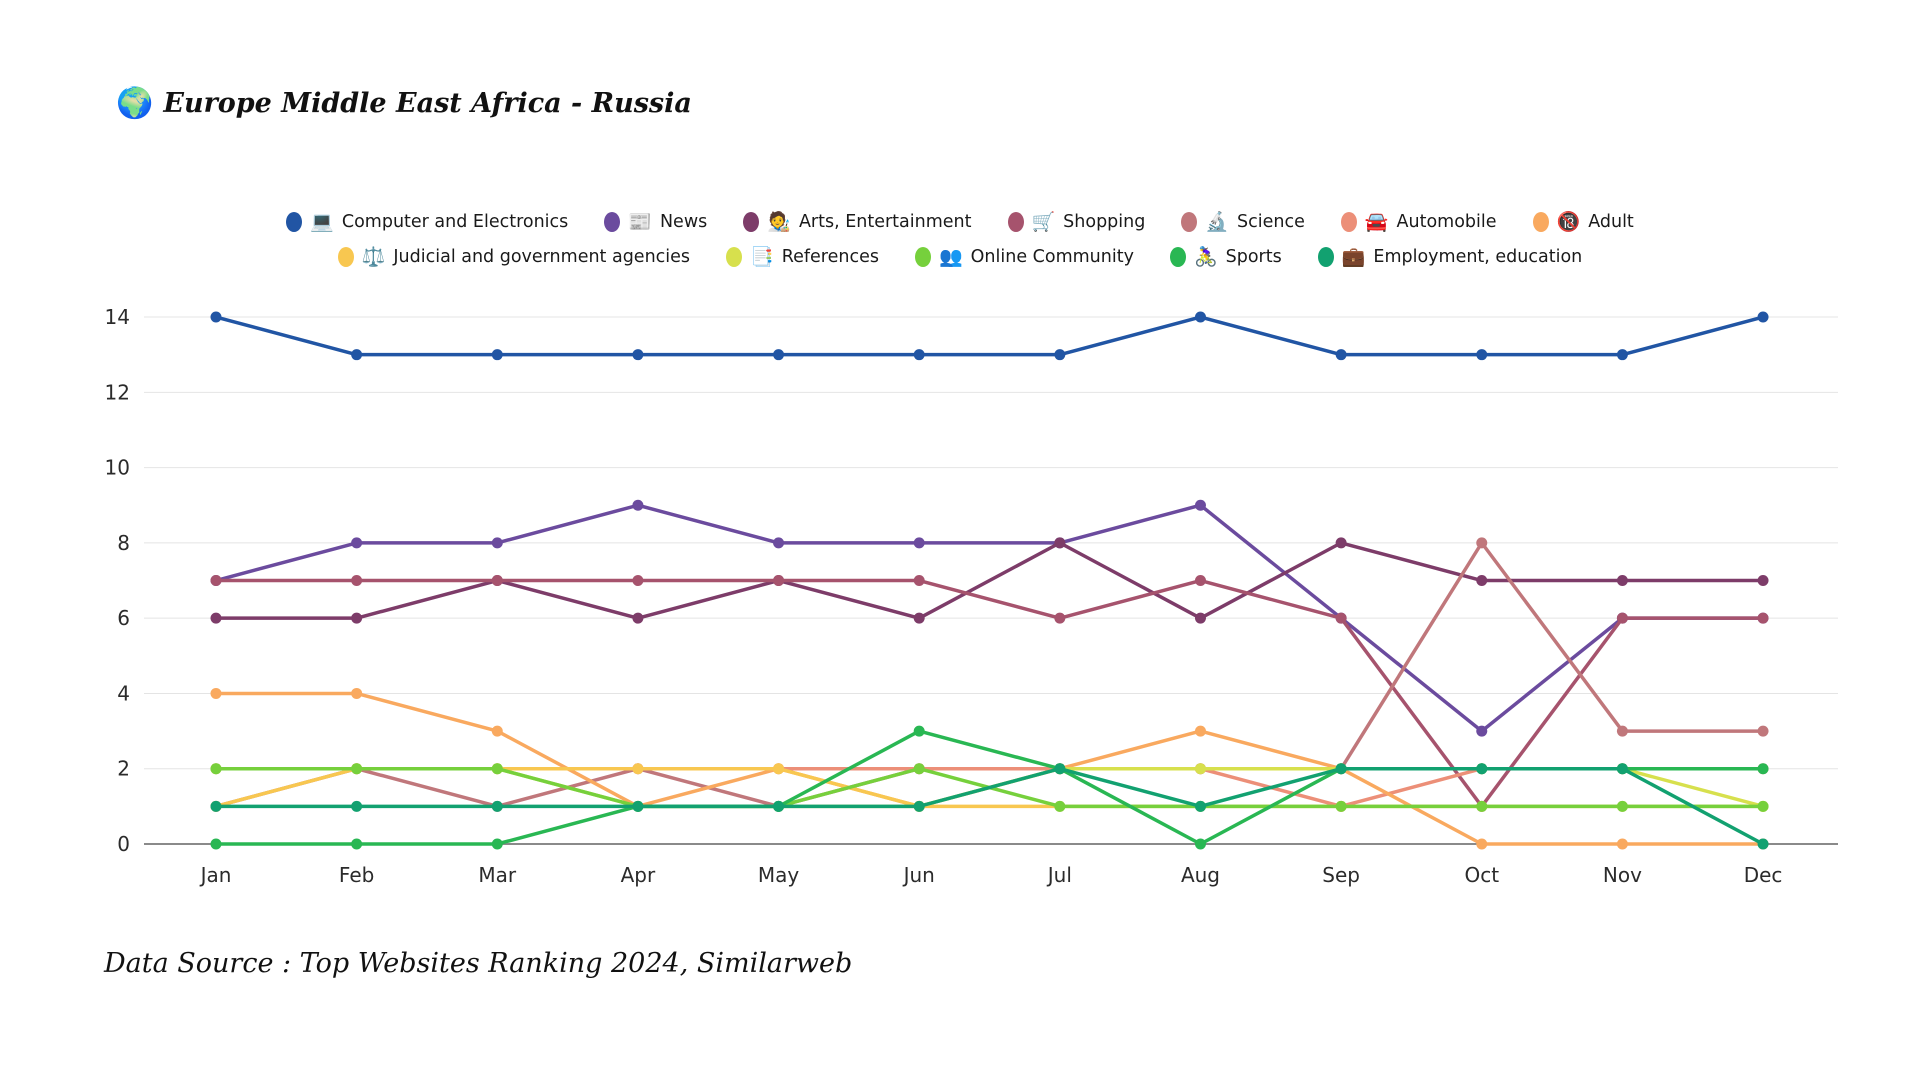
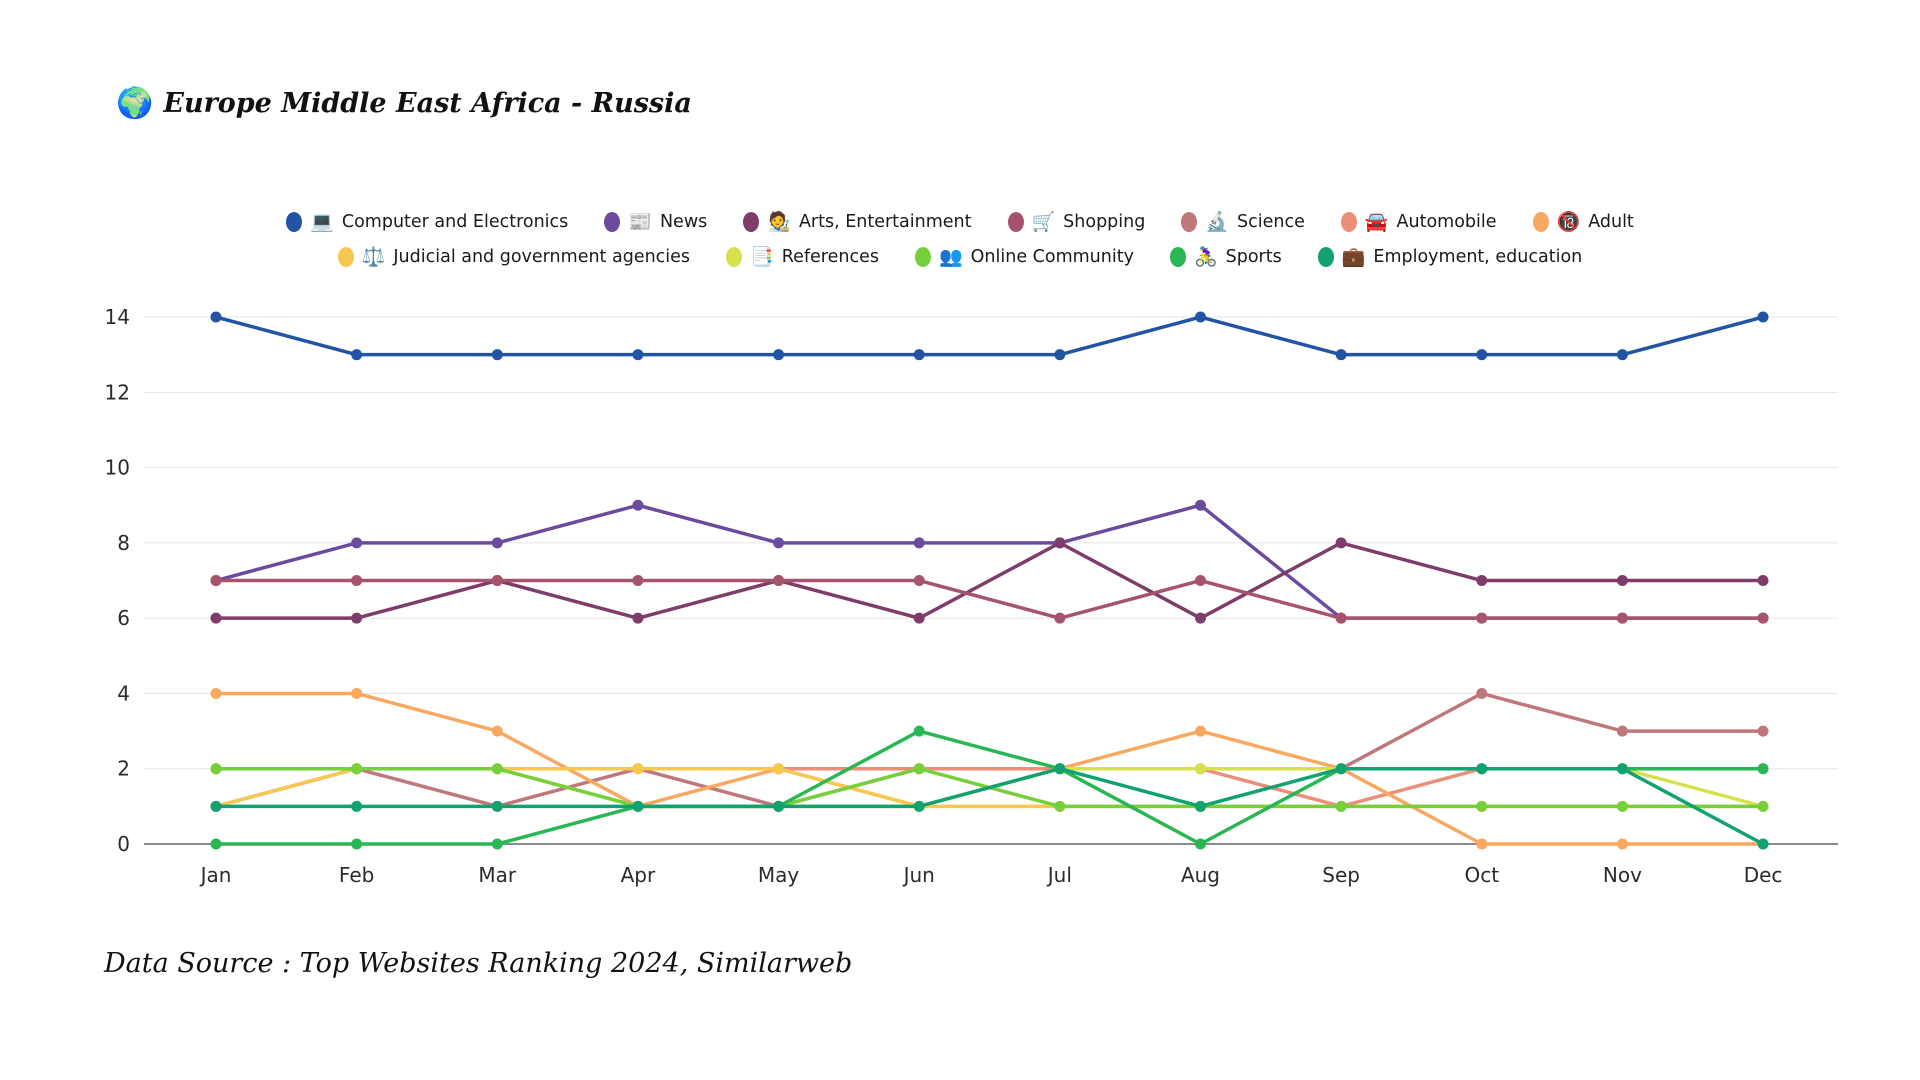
News/Oct: 3 -> 6
Shopping/Oct: 1 -> 6
Science/Oct: 8 -> 4
